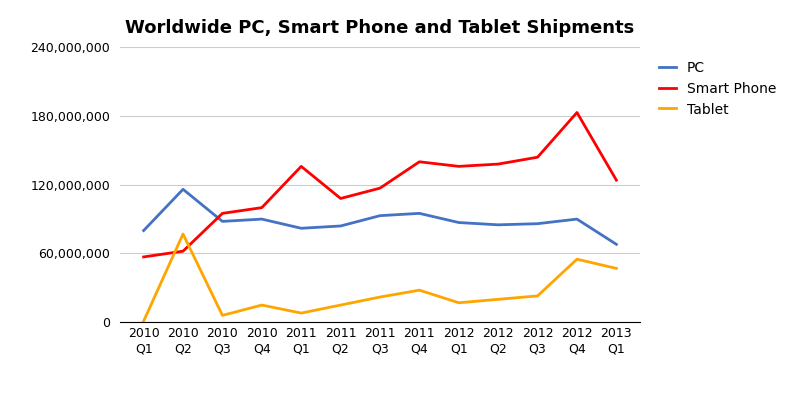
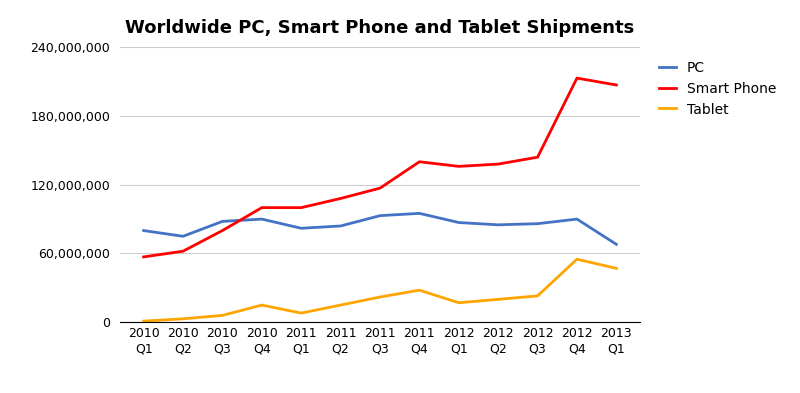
PC/2010 Q2: 116,000,000 -> 75,000,000
Tablet/2010 Q2: 77,000,000 -> 3,000,000
Smart Phone/2010 Q3: 95,000,000 -> 80,000,000
Smart Phone/2011 Q1: 136,000,000 -> 100,000,000
Smart Phone/2012 Q4: 183,000,000 -> 213,000,000
Smart Phone/2013 Q1: 124,000,000 -> 207,000,000
